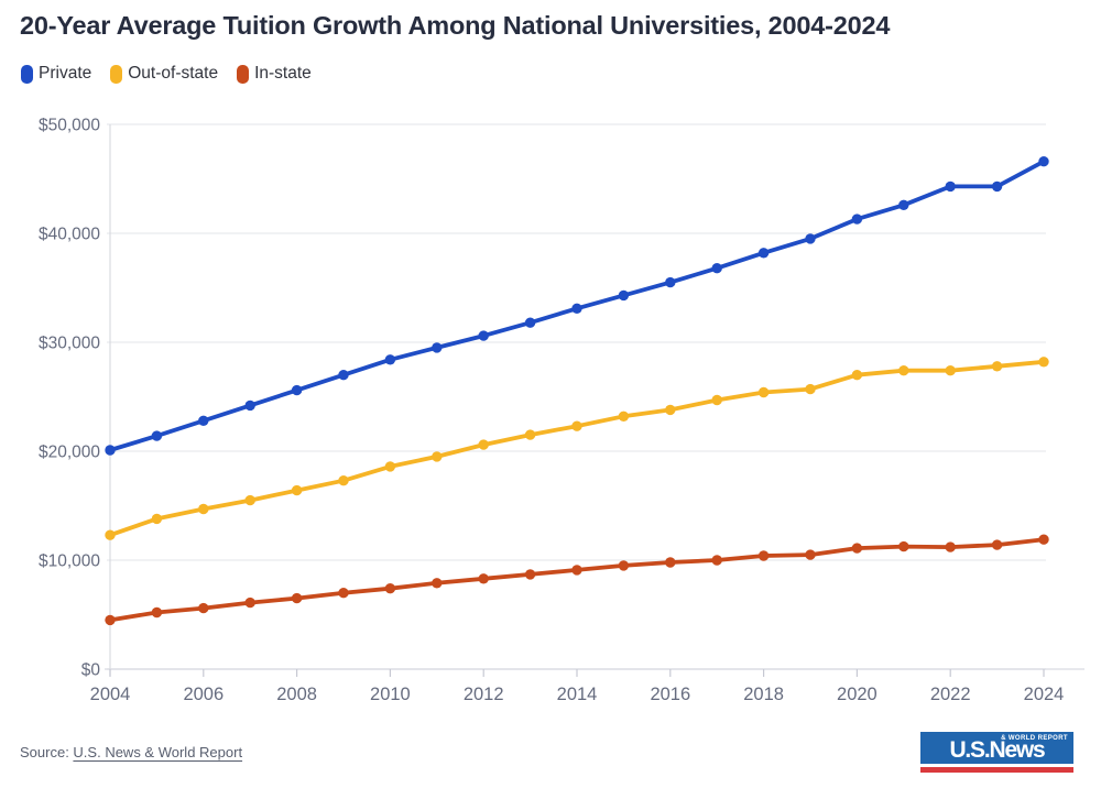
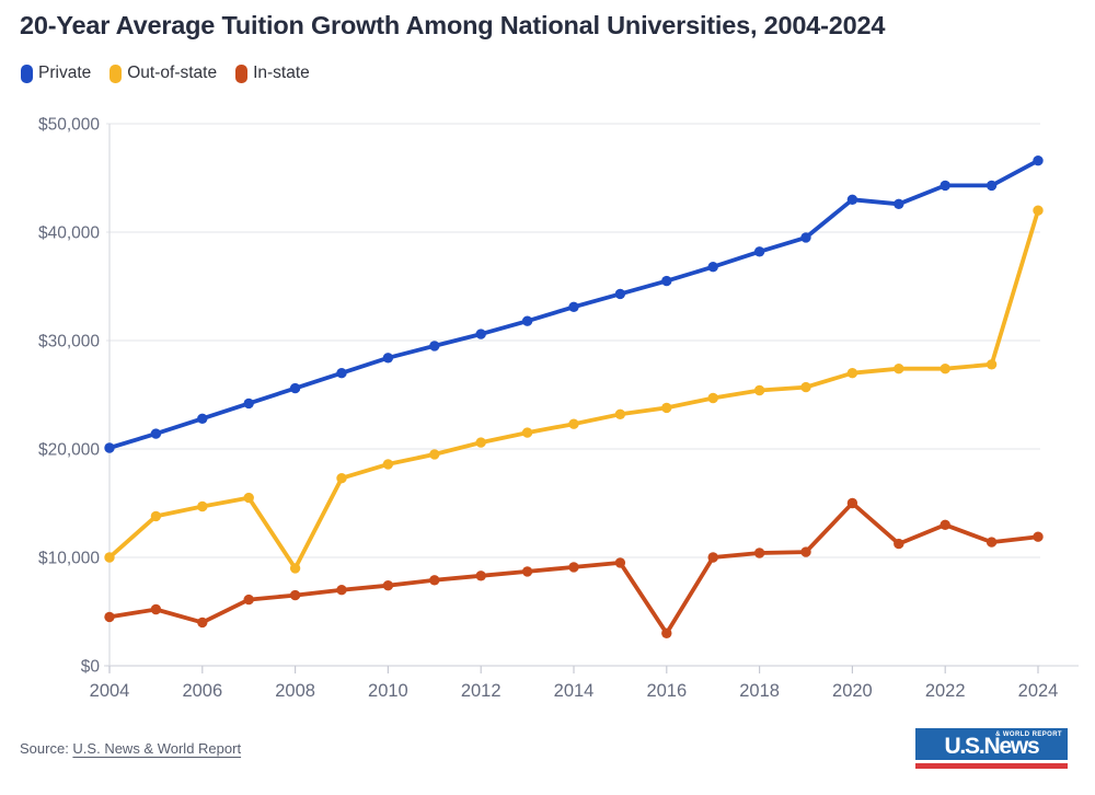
Out-of-state/2004: $12000 -> $10000
In-state/2006: $6000 -> $4000
Out-of-state/2008: $16000 -> $9000
In-state/2016: $10000 -> $3000
Private/2020: $41000 -> $43000
In-state/2020: $11000 -> $15000
In-state/2022: $11000 -> $13000
Out-of-state/2024: $28000 -> $42000
